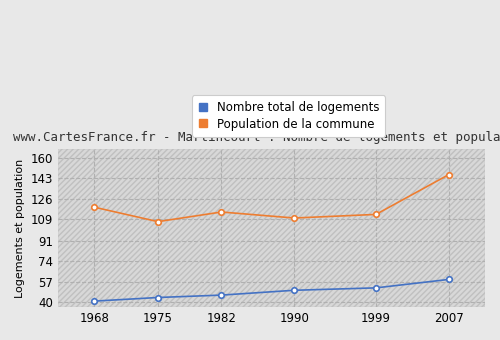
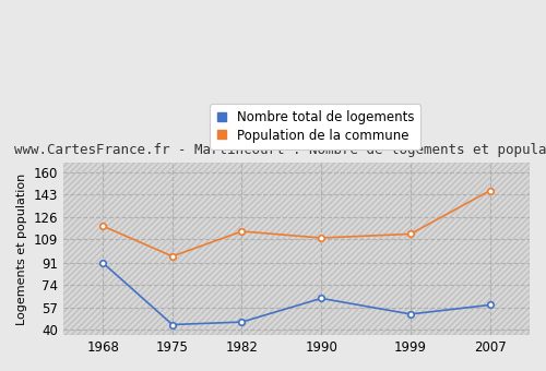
Nombre total de logements/1968: 41 -> 91
Population de la commune/1975: 107 -> 96
Nombre total de logements/1990: 50 -> 64
